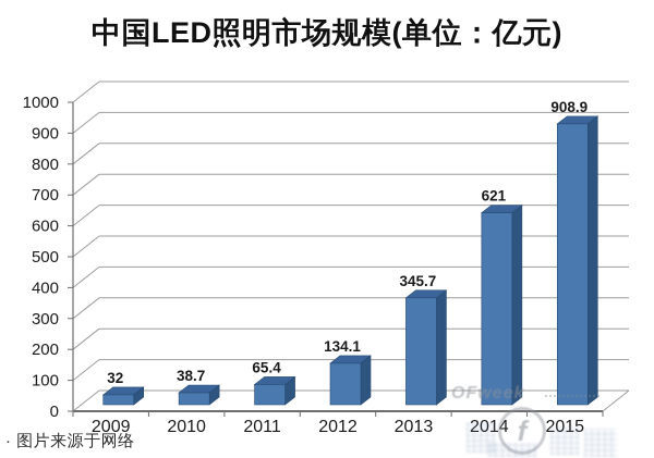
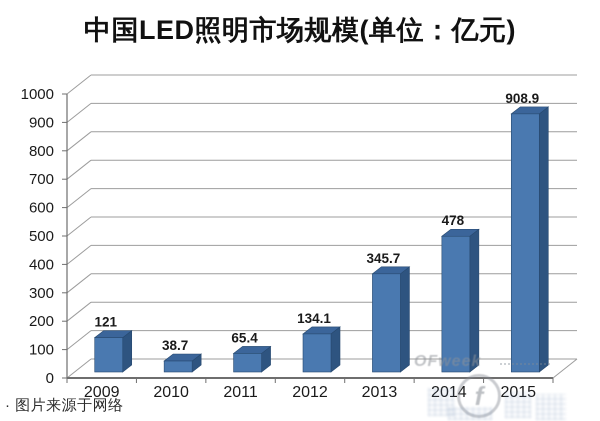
2009: 32 -> 121
2014: 621 -> 478
